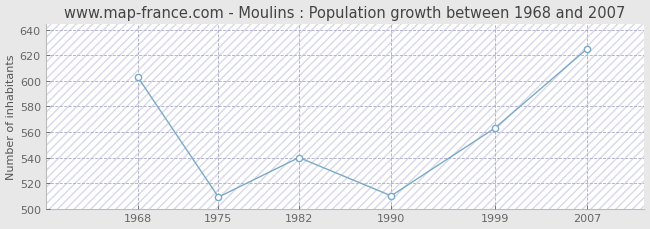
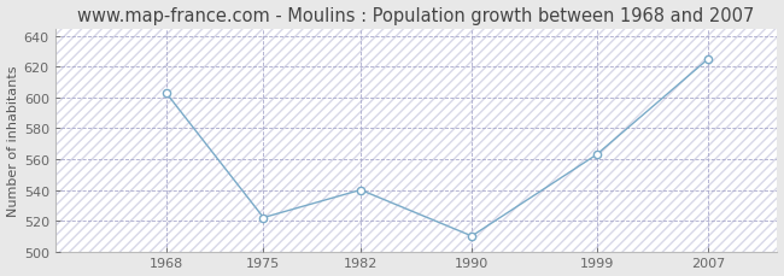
1975: 509 -> 522
